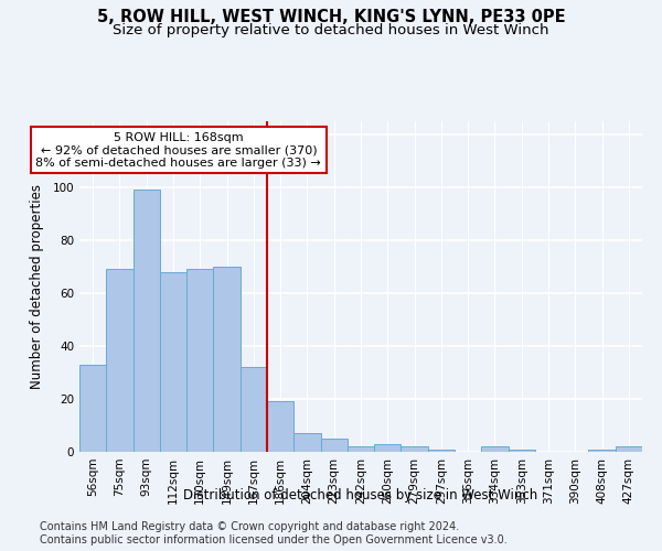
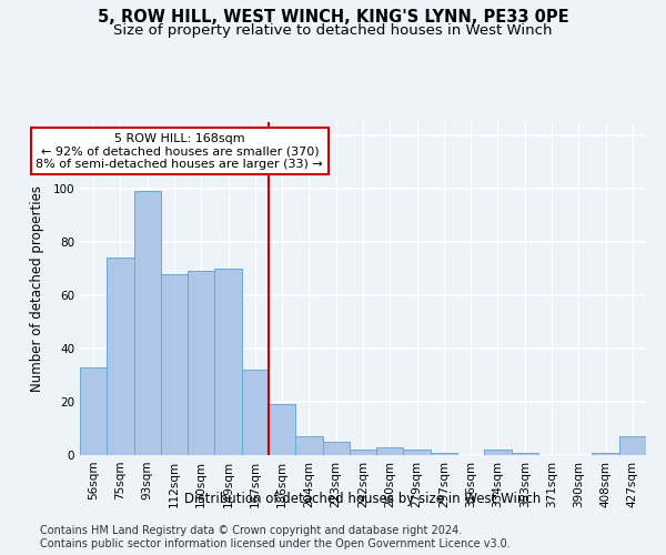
75sqm: 69 -> 74
427sqm: 2 -> 7
